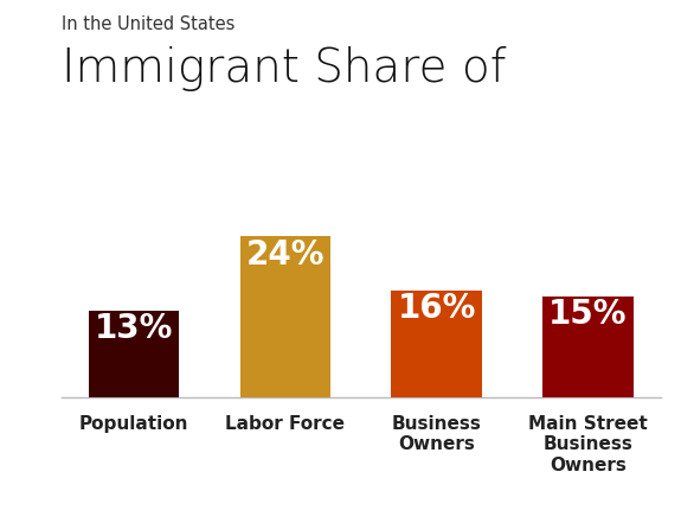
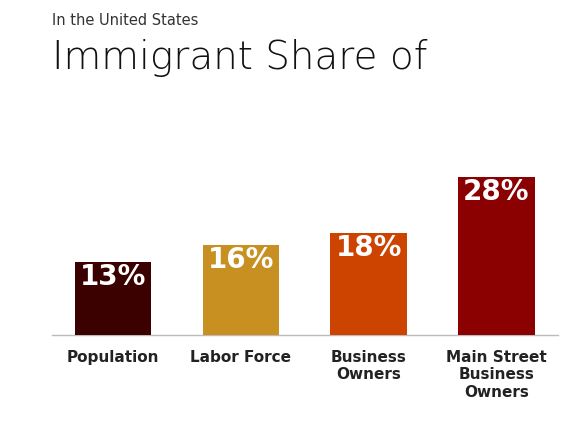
Labor Force: 24% -> 16%
Business Owners: 16% -> 18%
Main Street Business Owners: 15% -> 28%
